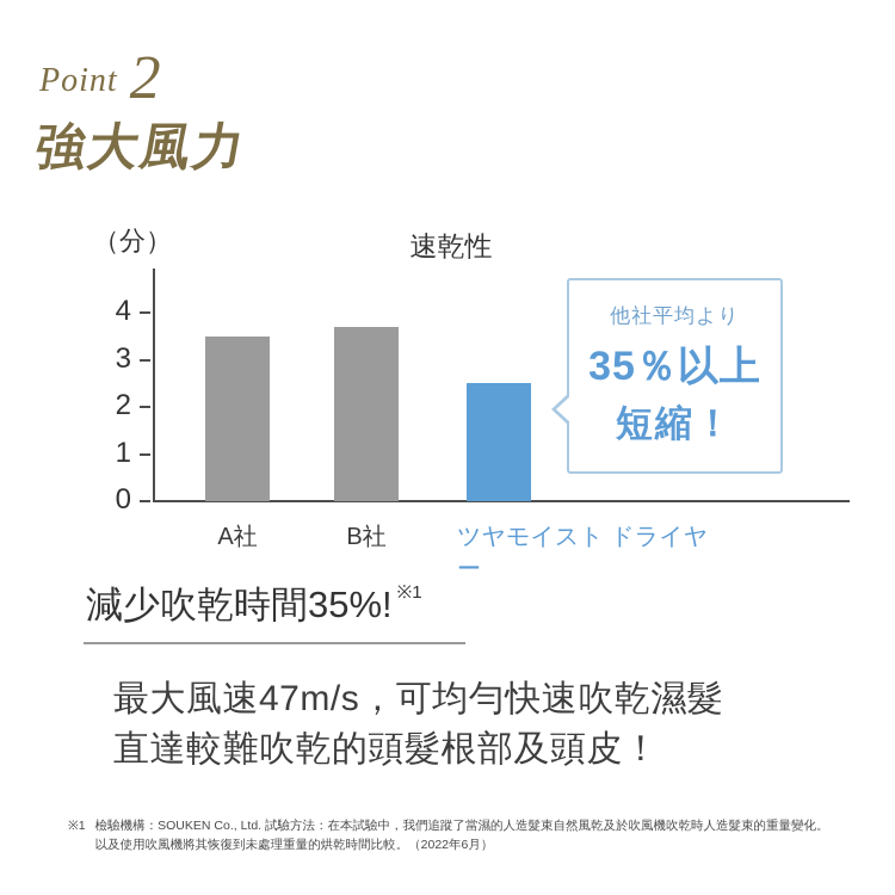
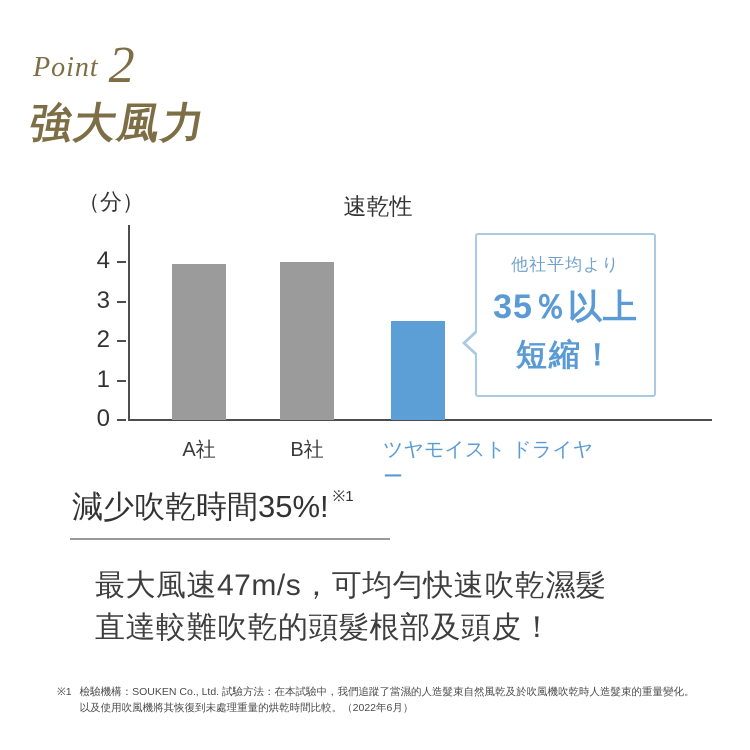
A社: 3.5 -> 4.0
B社: 3.7 -> 4.0
